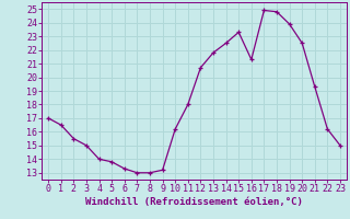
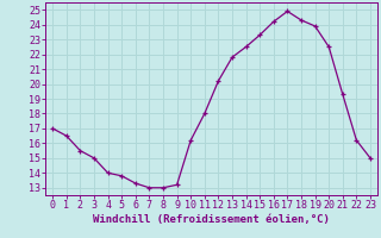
12: 20.7 -> 20.2
16: 21.3 -> 24.2
18: 24.8 -> 24.3
